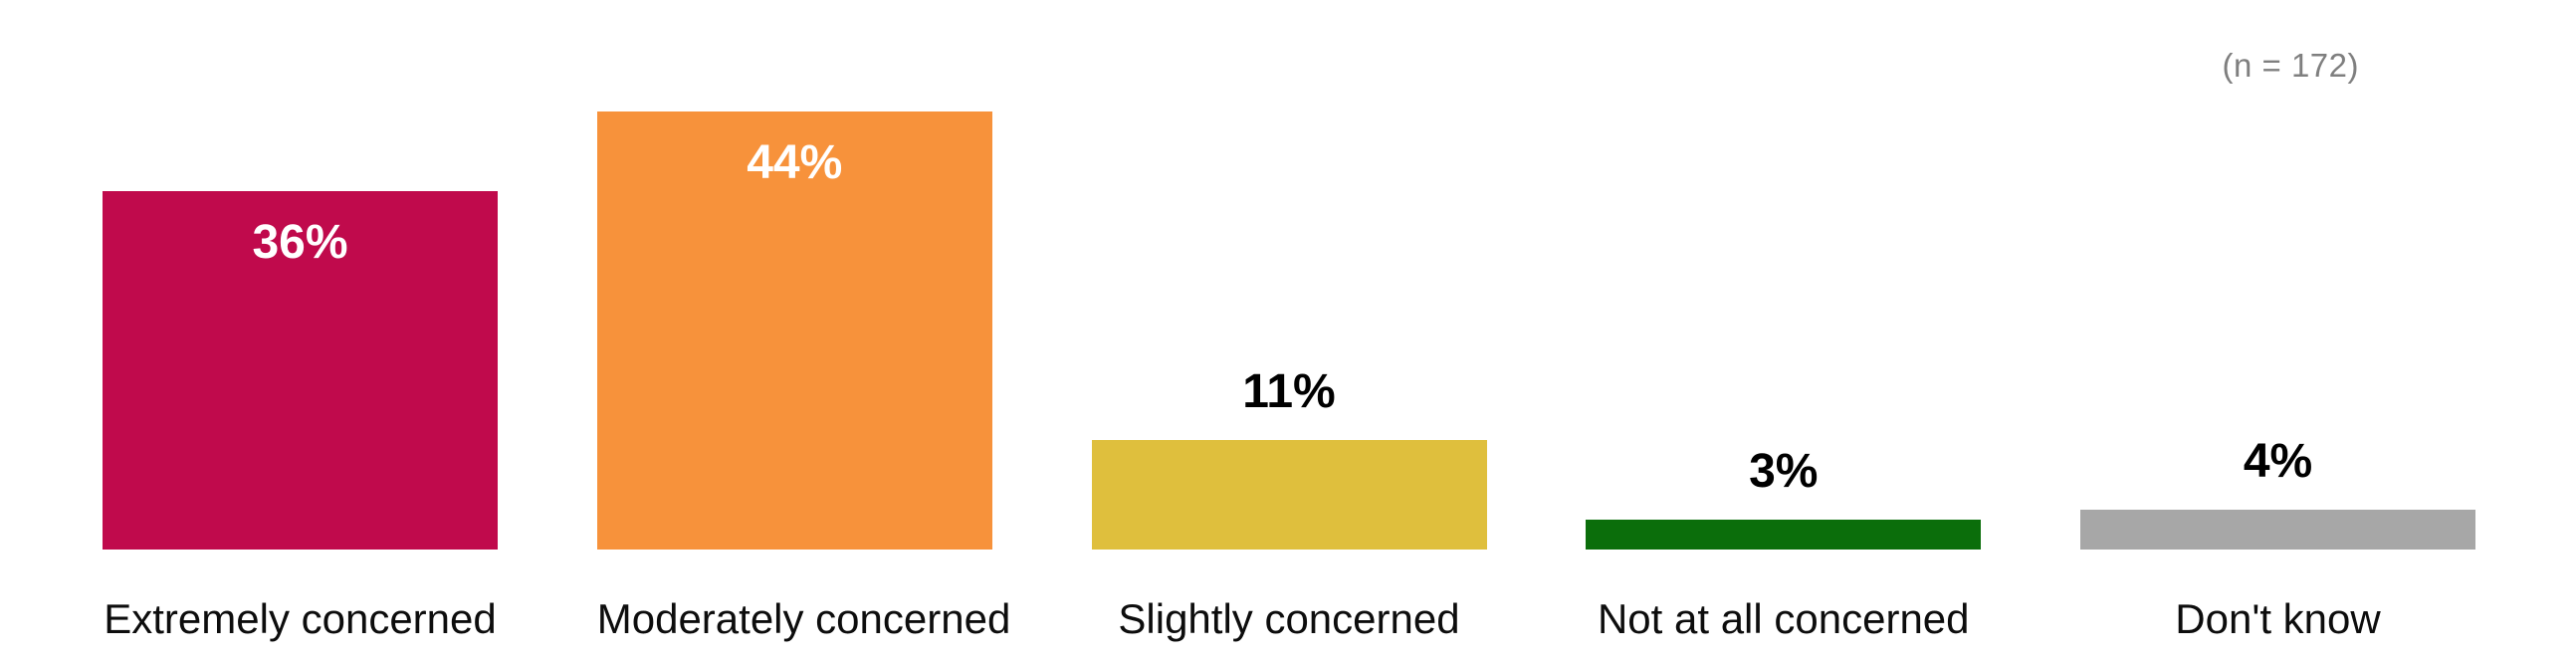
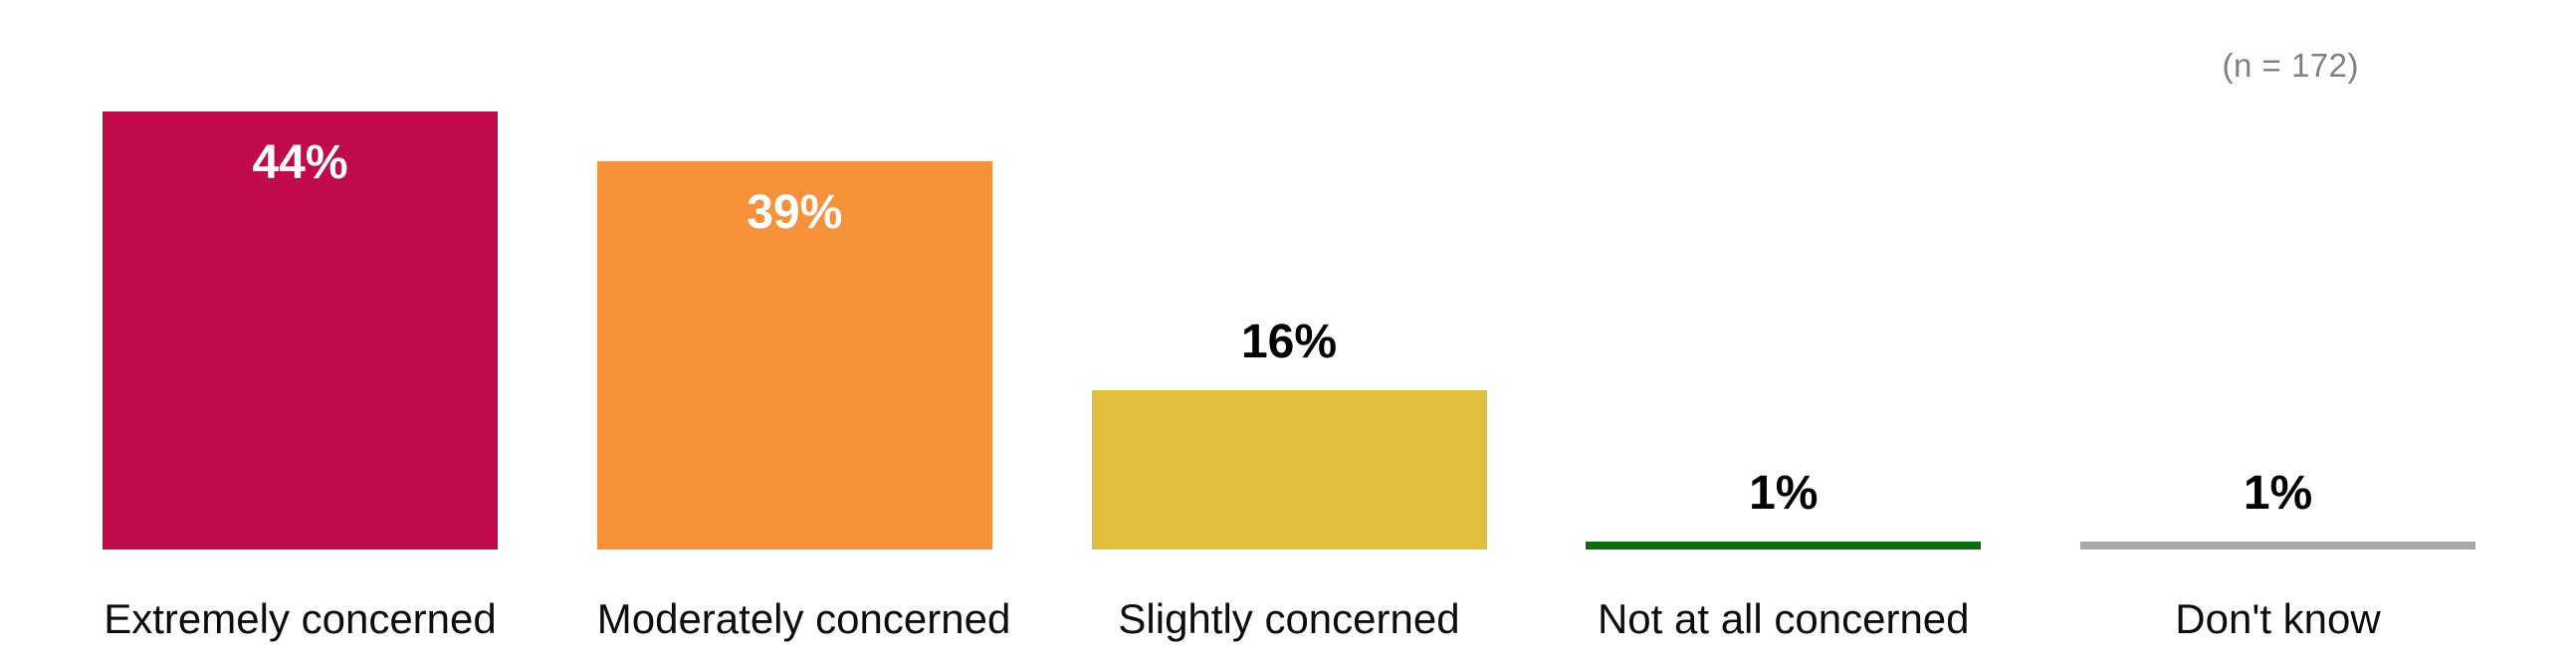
Extremely concerned: 36% -> 44%
Moderately concerned: 44% -> 39%
Slightly concerned: 11% -> 16%
Not at all concerned: 3% -> 1%
Don't know: 4% -> 1%
